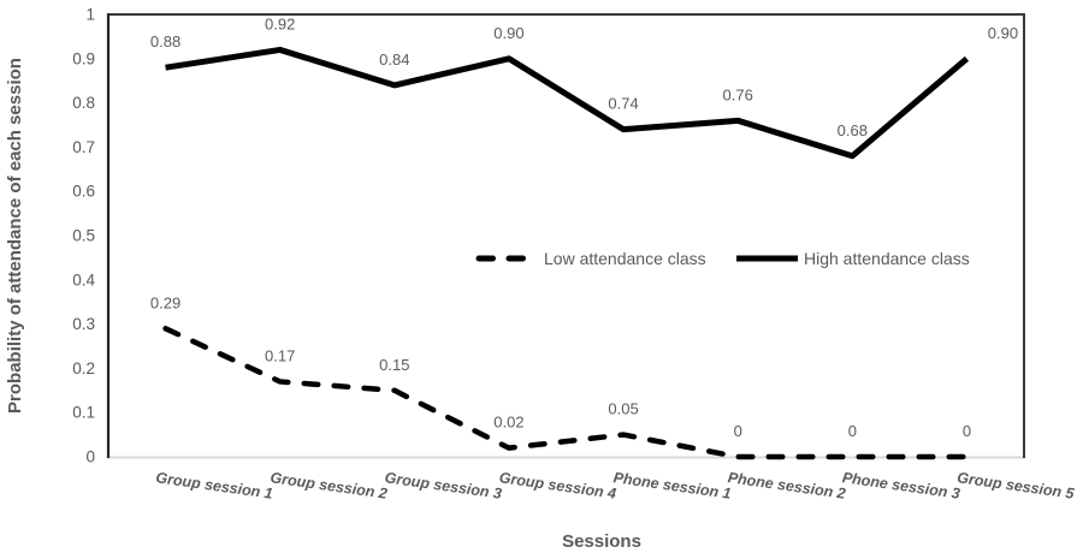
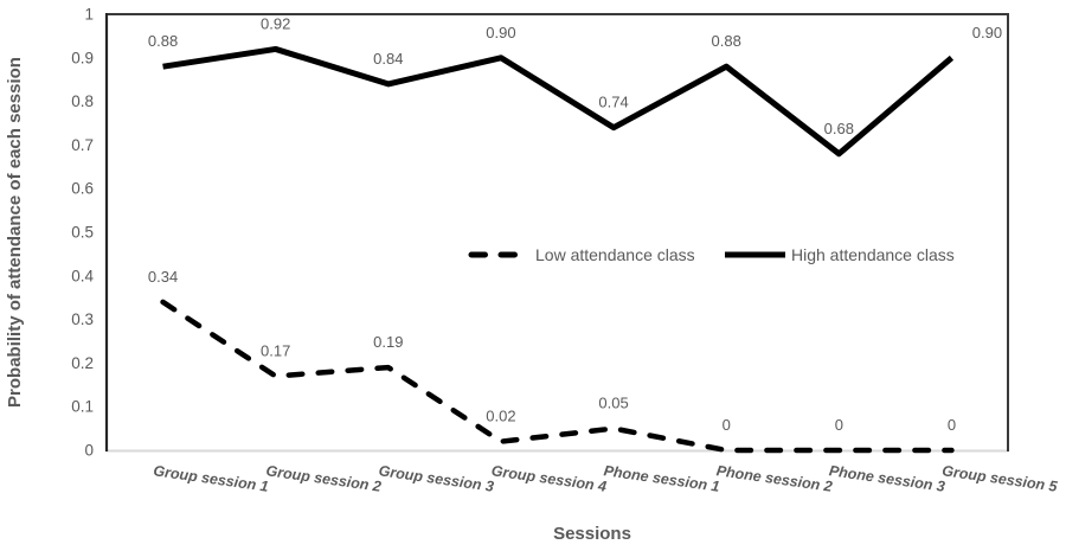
Low attendance class/Group session 1: 0.29 -> 0.34
Low attendance class/Group session 3: 0.15 -> 0.19
High attendance class/Phone session 2: 0.76 -> 0.88
